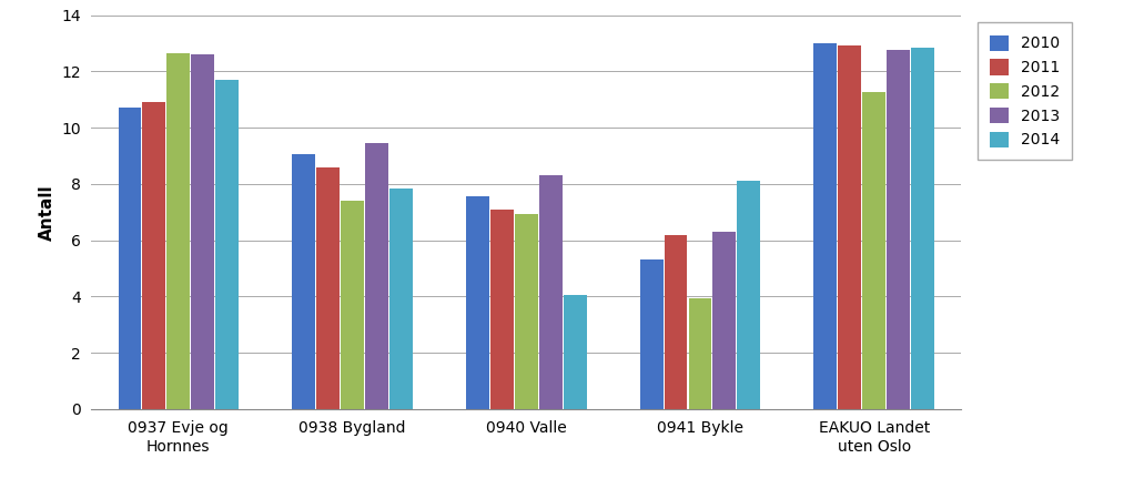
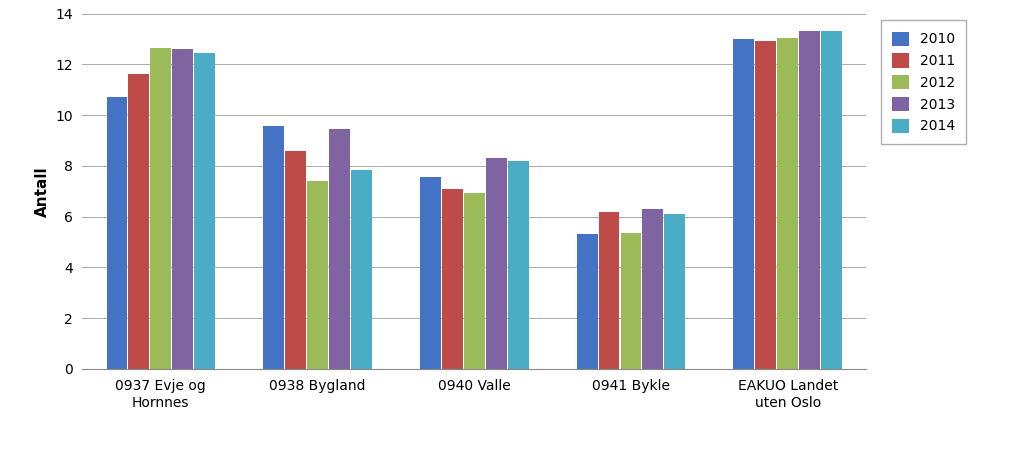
2011/0937 Evje og Hornnes: 10.9 -> 11.6
2014/0937 Evje og Hornnes: 11.70 -> 12.45
2010/0938 Bygland: 9.05 -> 9.55
2014/0940 Valle: 4.05 -> 8.20
2012/0941 Bykle: 3.95 -> 5.35
2014/0941 Bykle: 8.10 -> 6.10
2012/EAKUO Landet uten Oslo: 11.25 -> 13.05
2013/EAKUO Landet uten Oslo: 12.75 -> 13.30
2014/EAKUO Landet uten Oslo: 12.85 -> 13.30
